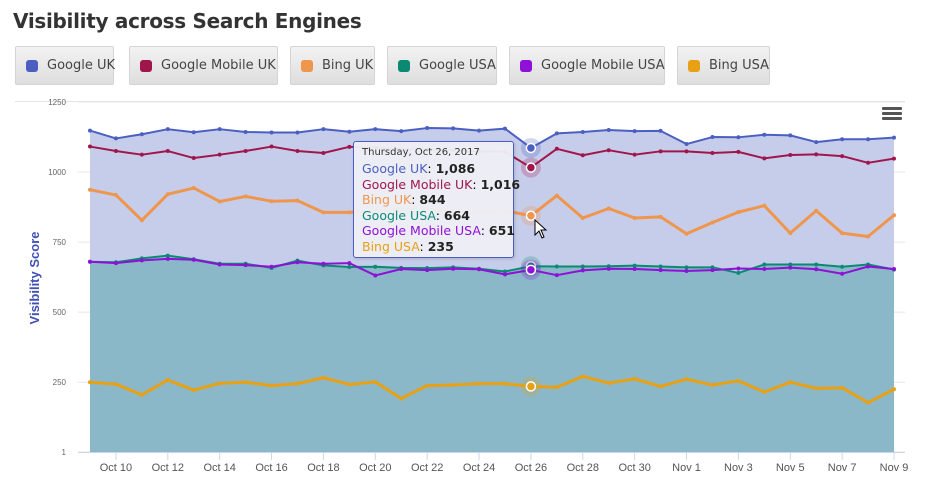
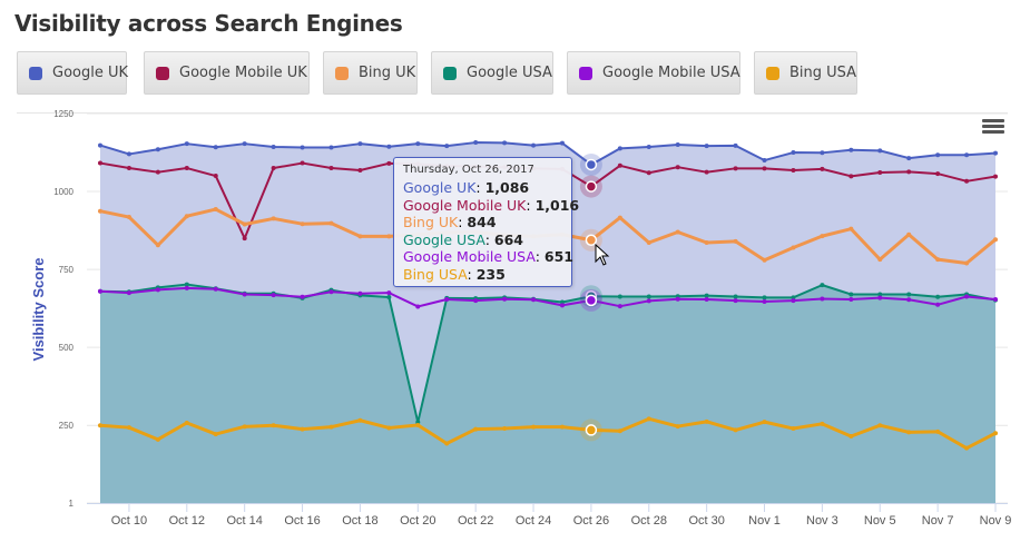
Google Mobile UK/Oct 14: 1060 -> 850
Google USA/Oct 20: 660 -> 260
Google USA/Nov 3: 640 -> 700
